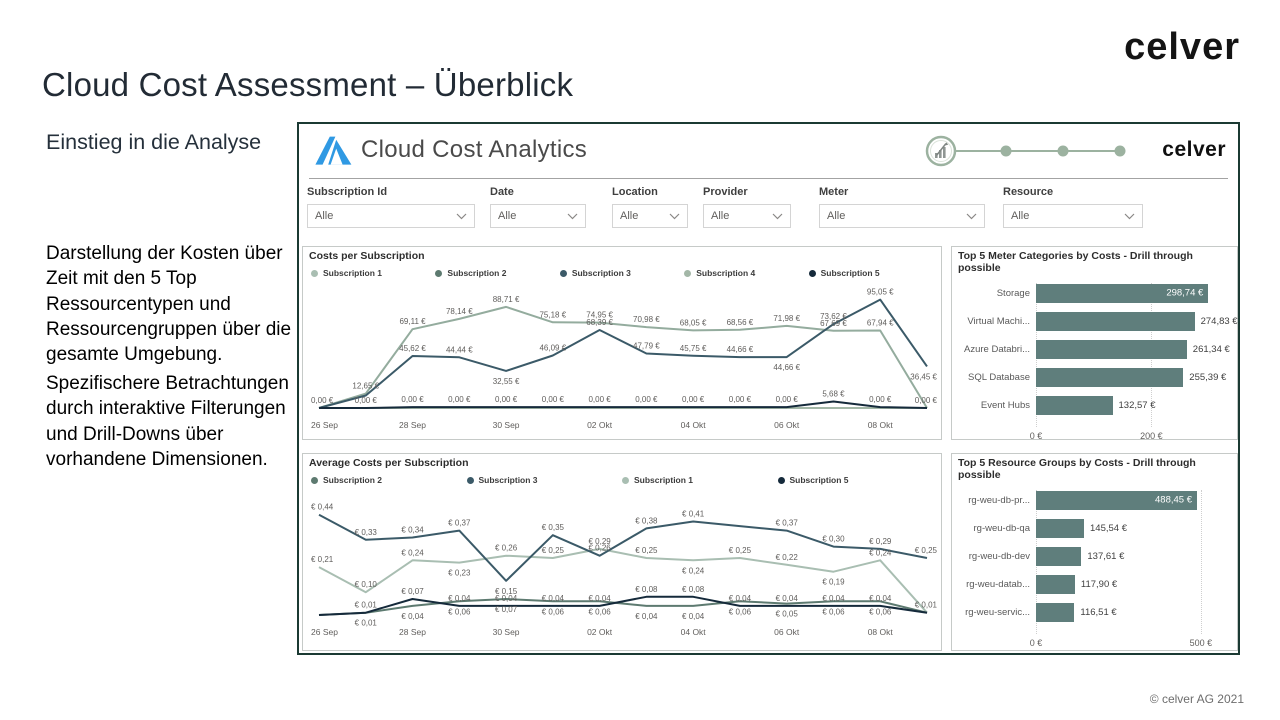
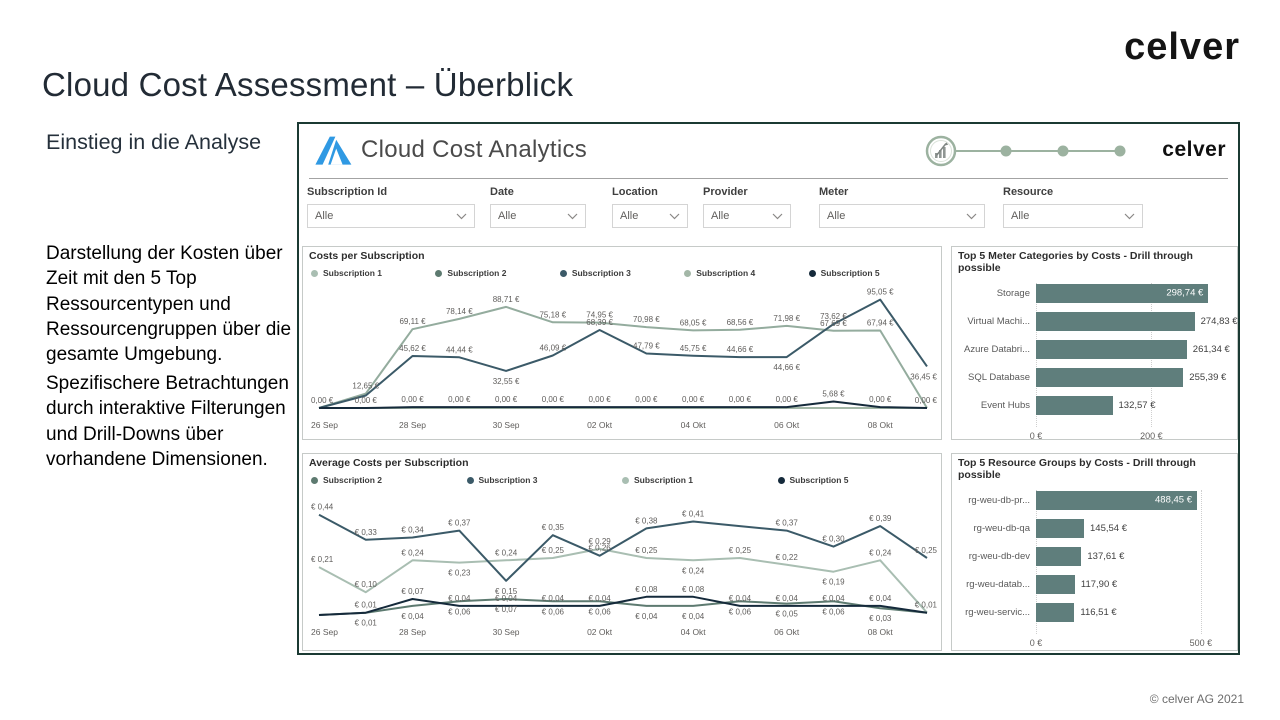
Average Costs per Subscription/Subscription 1/30 Sep: 0,26 -> 0,24
Average Costs per Subscription/Subscription 2/08 Okt: 0,06 -> 0,03
Average Costs per Subscription/Subscription 3/08 Okt: 0,29 -> 0,39
